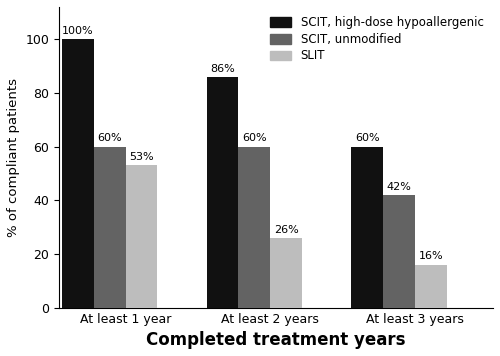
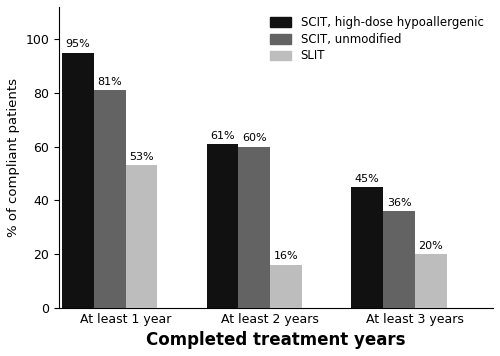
SCIT, high-dose hypoallergenic/At least 1 year: 100% -> 95%
SCIT, unmodified/At least 1 year: 60% -> 81%
SCIT, high-dose hypoallergenic/At least 2 years: 86% -> 61%
SLIT/At least 2 years: 26% -> 16%
SCIT, high-dose hypoallergenic/At least 3 years: 60% -> 45%
SCIT, unmodified/At least 3 years: 42% -> 36%
SLIT/At least 3 years: 16% -> 20%
